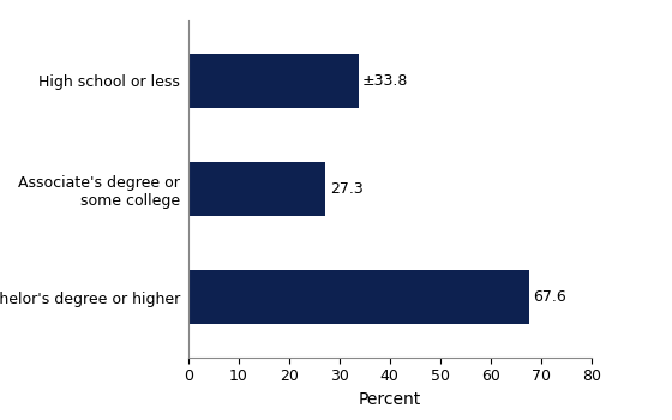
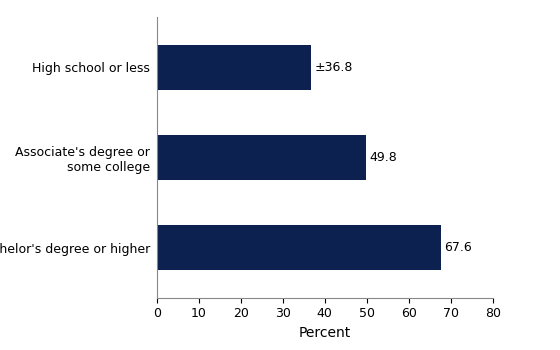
High school or less: ±33.8 -> ±36.8
Associate's degree or some college: 27.3 -> 49.8
